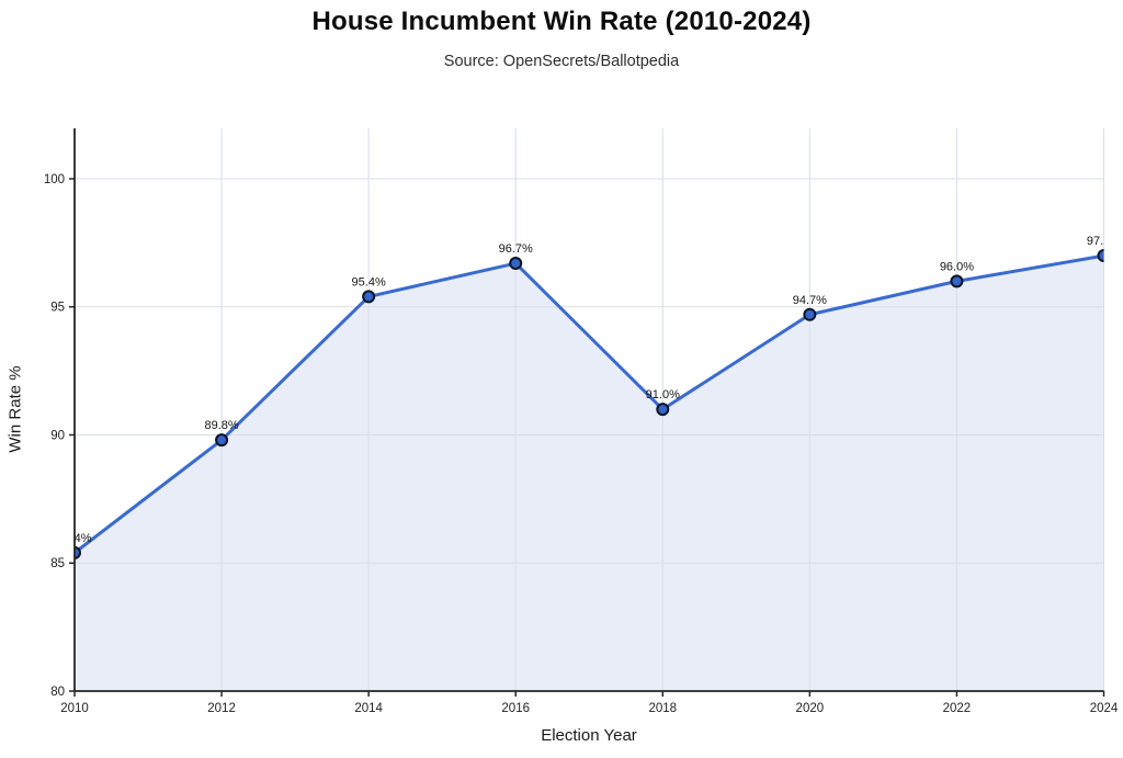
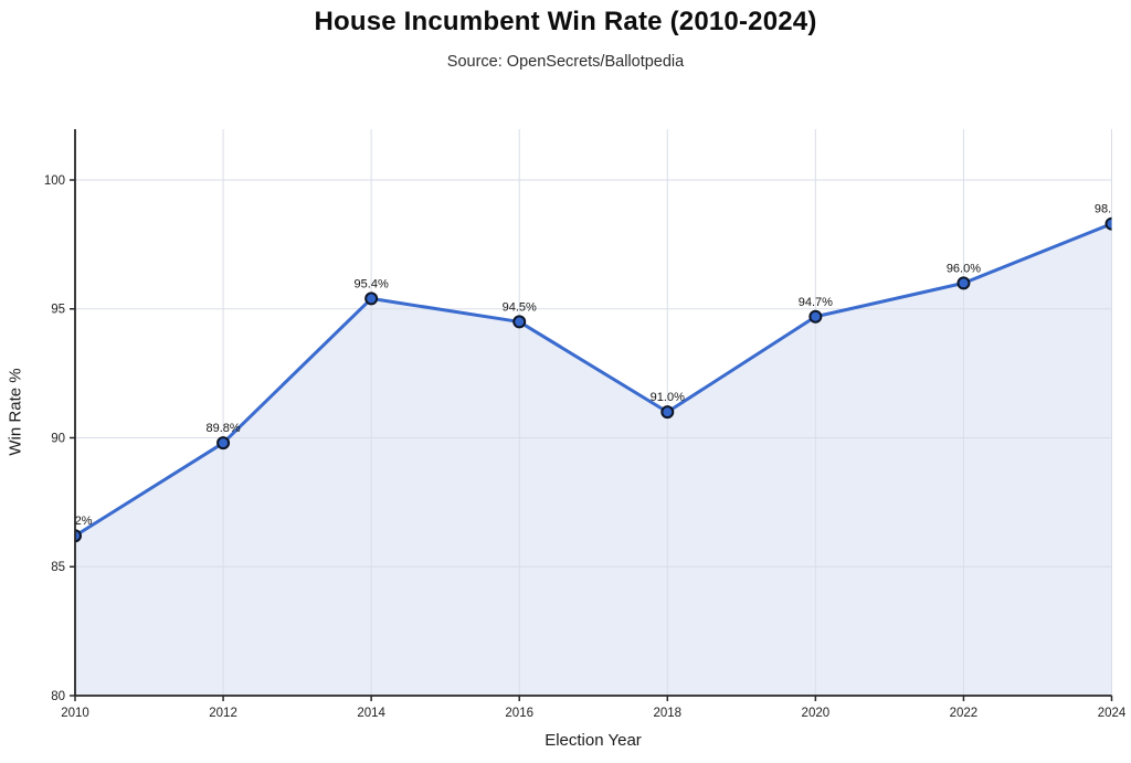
2010: 85.4% -> 86.2%
2016: 96.7% -> 94.5%
2024: 97.0% -> 98.3%
